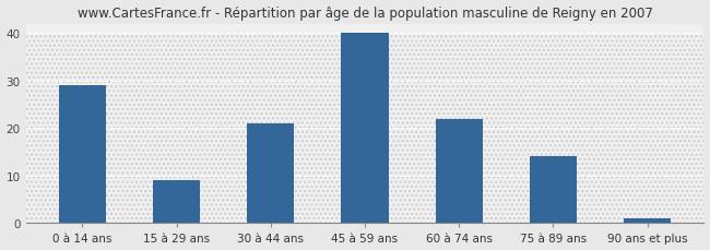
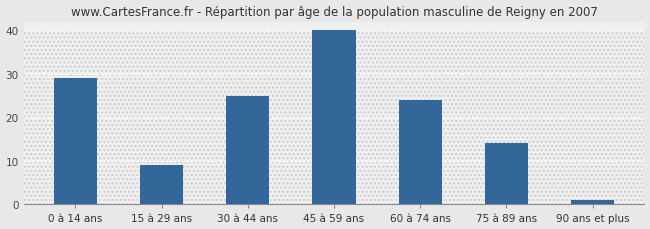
30 à 44 ans: 21 -> 25
60 à 74 ans: 22 -> 24
